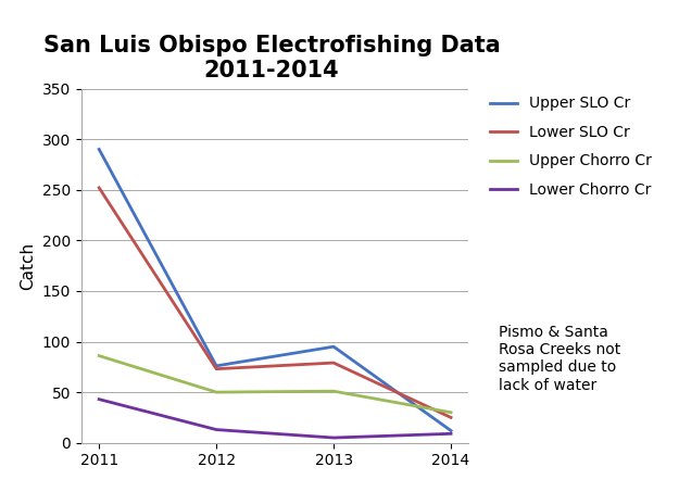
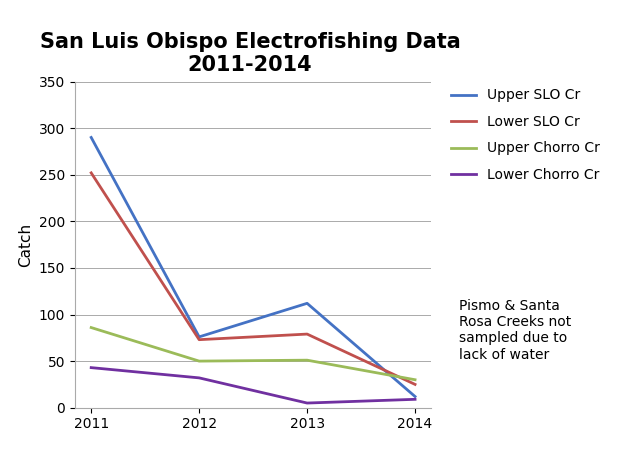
Lower Chorro Cr/2012: 13 -> 32
Upper SLO Cr/2013: 95 -> 112
